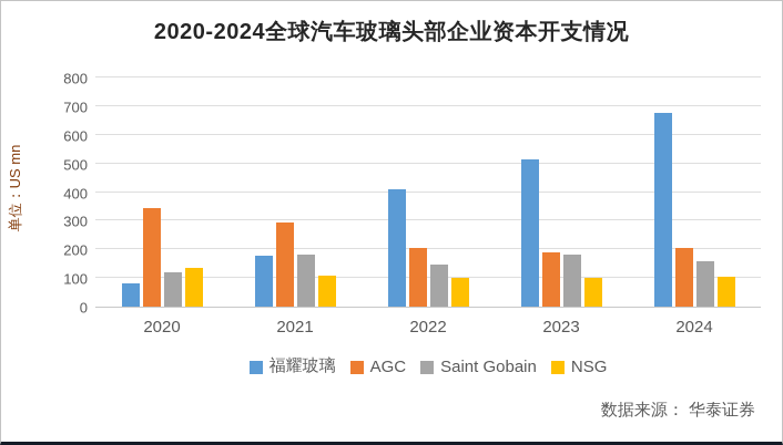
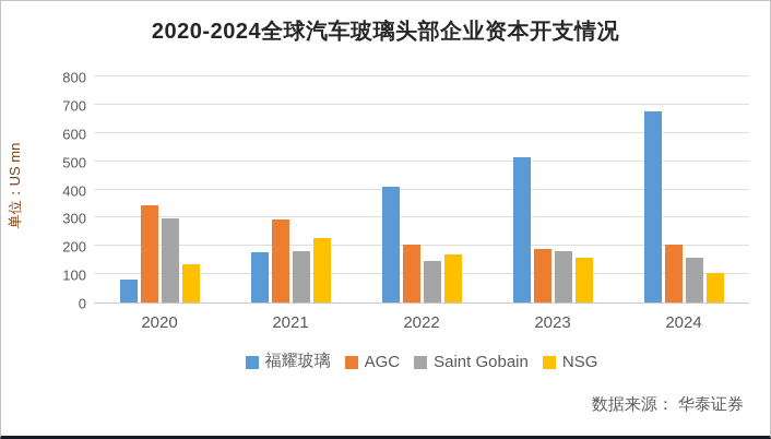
Saint Gobain/2020: 120 -> 300
NSG/2021: 110 -> 230
NSG/2022: 100 -> 170
NSG/2023: 100 -> 160
